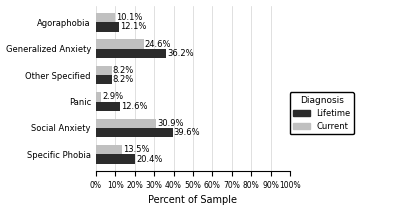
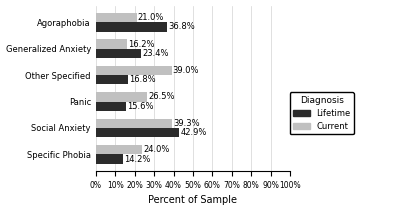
Current/Agoraphobia: 10.1% -> 21.0%
Lifetime/Agoraphobia: 12.1% -> 36.8%
Current/Generalized Anxiety: 24.6% -> 16.2%
Lifetime/Generalized Anxiety: 36.2% -> 23.4%
Current/Other Specified: 8.2% -> 39.0%
Lifetime/Other Specified: 8.2% -> 16.8%
Current/Panic: 2.9% -> 26.5%
Lifetime/Panic: 12.6% -> 15.6%
Current/Social Anxiety: 30.9% -> 39.3%
Lifetime/Social Anxiety: 39.6% -> 42.9%
Current/Specific Phobia: 13.5% -> 24.0%
Lifetime/Specific Phobia: 20.4% -> 14.2%
